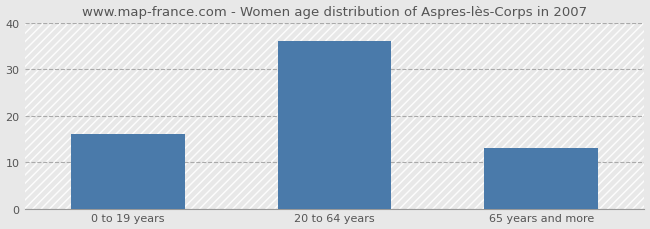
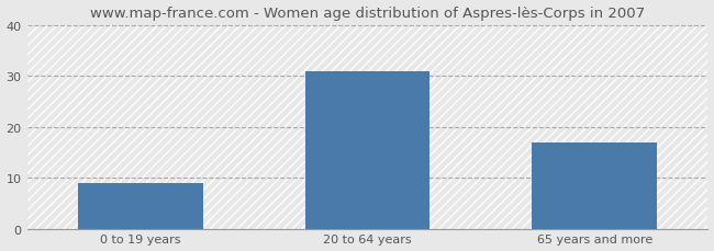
0 to 19 years: 16 -> 9
20 to 64 years: 36 -> 31
65 years and more: 13 -> 17
